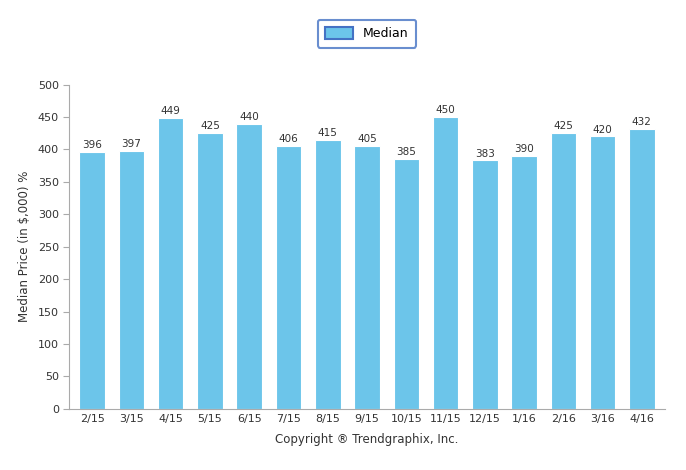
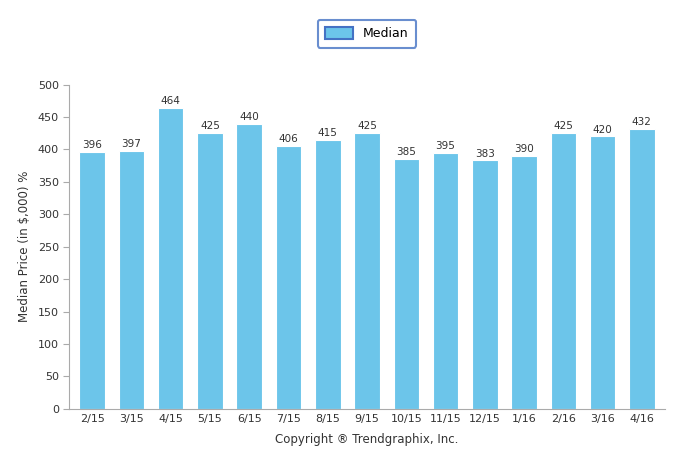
4/15: 449 -> 464
9/15: 405 -> 425
11/15: 450 -> 395
